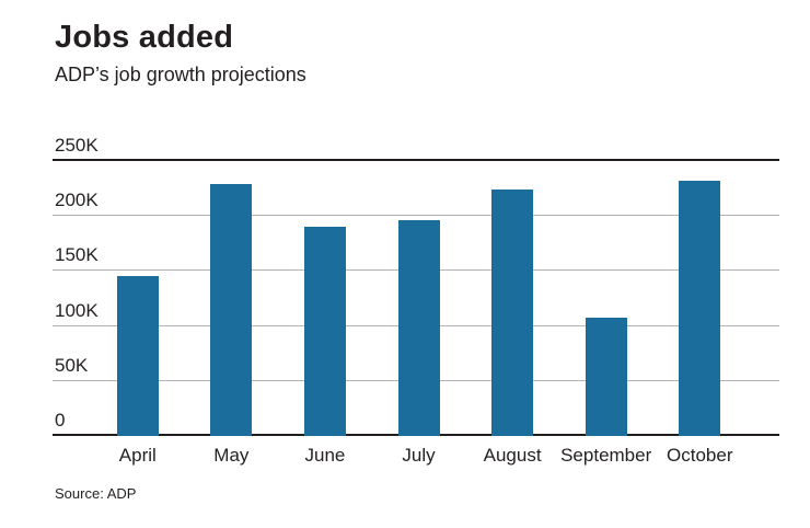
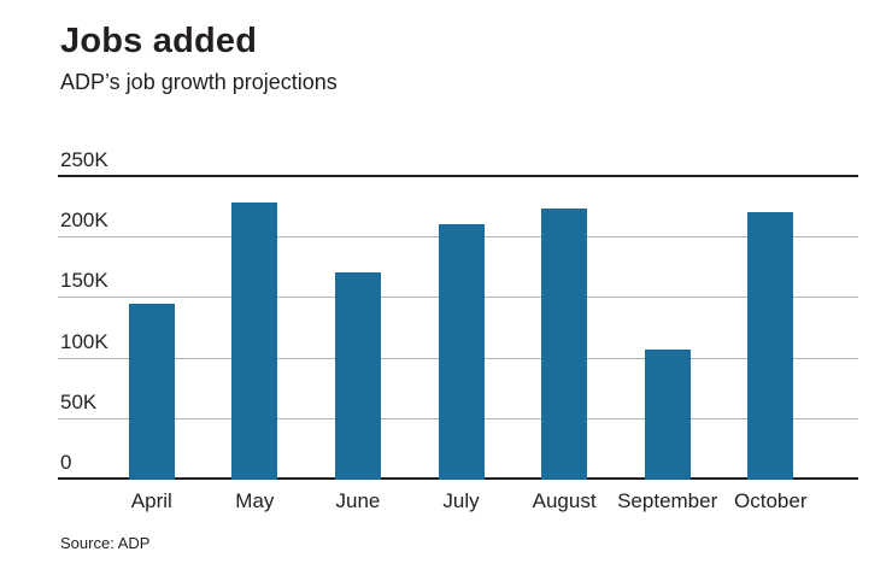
June: 190K -> 171K
July: 196K -> 211K
October: 232K -> 221K
